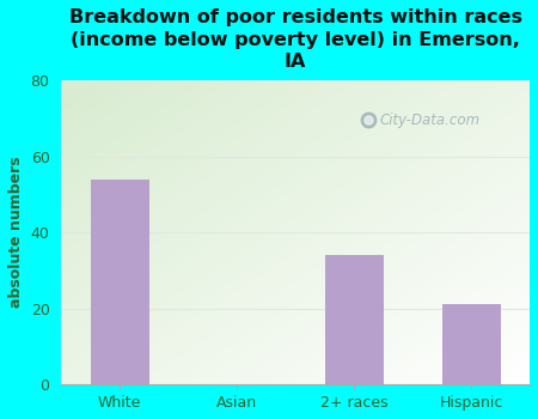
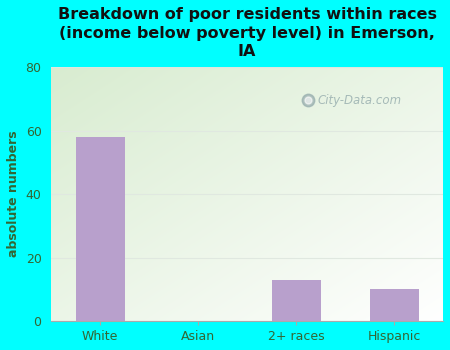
White: 54 -> 58
2+ races: 34 -> 13
Hispanic: 21 -> 10
